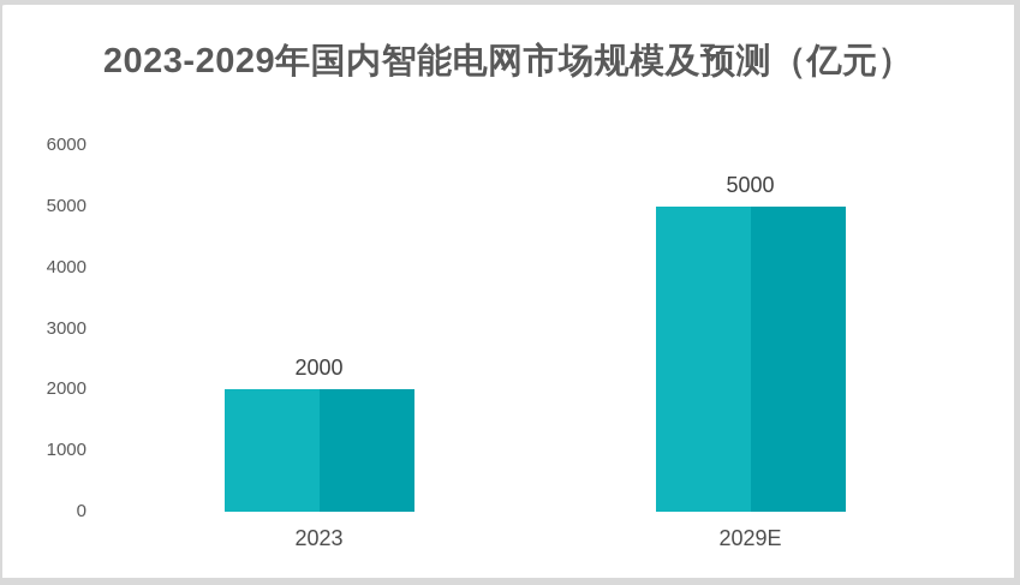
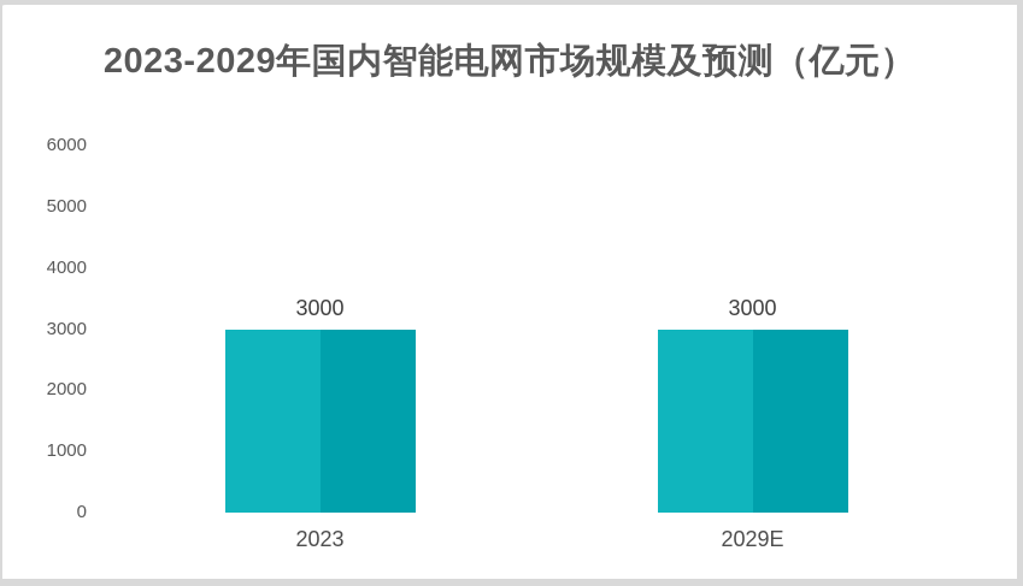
2023: 2000 -> 3000
2029E: 5000 -> 3000
